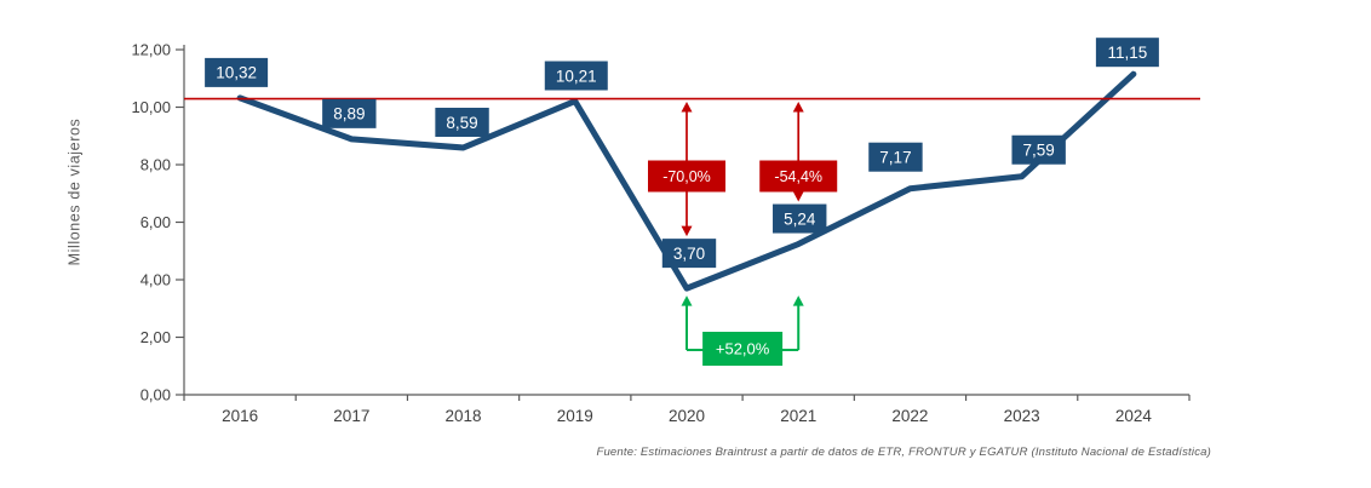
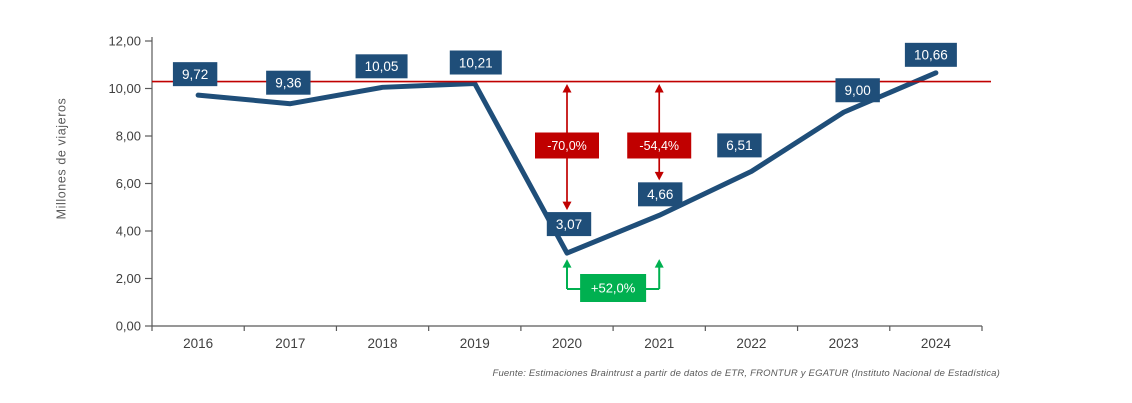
2016: 10,32 -> 9,72
2017: 8,89 -> 9,36
2018: 8,59 -> 10,05
2020: 3,70 -> 3,07
2021: 5,24 -> 4,66
2022: 7,17 -> 6,51
2023: 7,59 -> 9,00
2024: 11,15 -> 10,66
